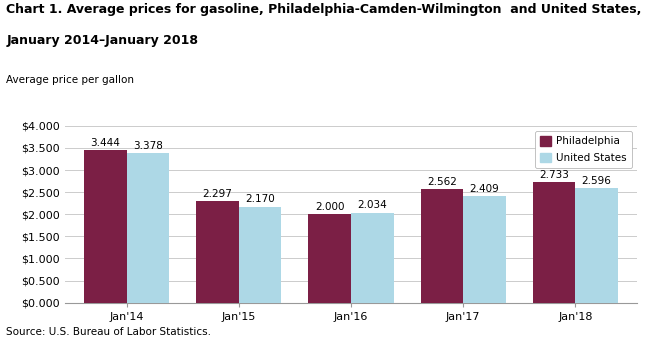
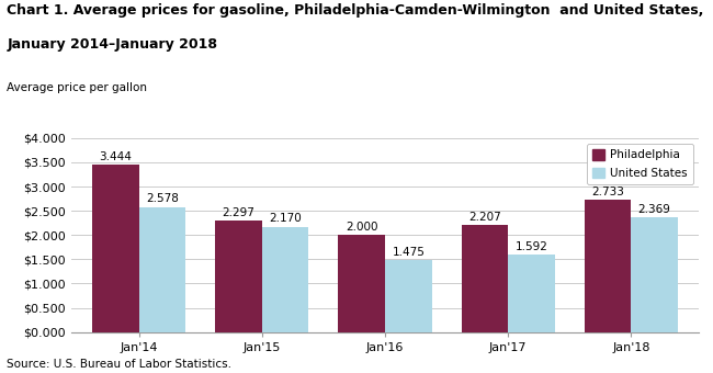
United States/Jan'14: 3.378 -> 2.578
United States/Jan'16: 2.034 -> 1.475
Philadelphia/Jan'17: 2.562 -> 2.207
United States/Jan'17: 2.409 -> 1.592
United States/Jan'18: 2.596 -> 2.369
